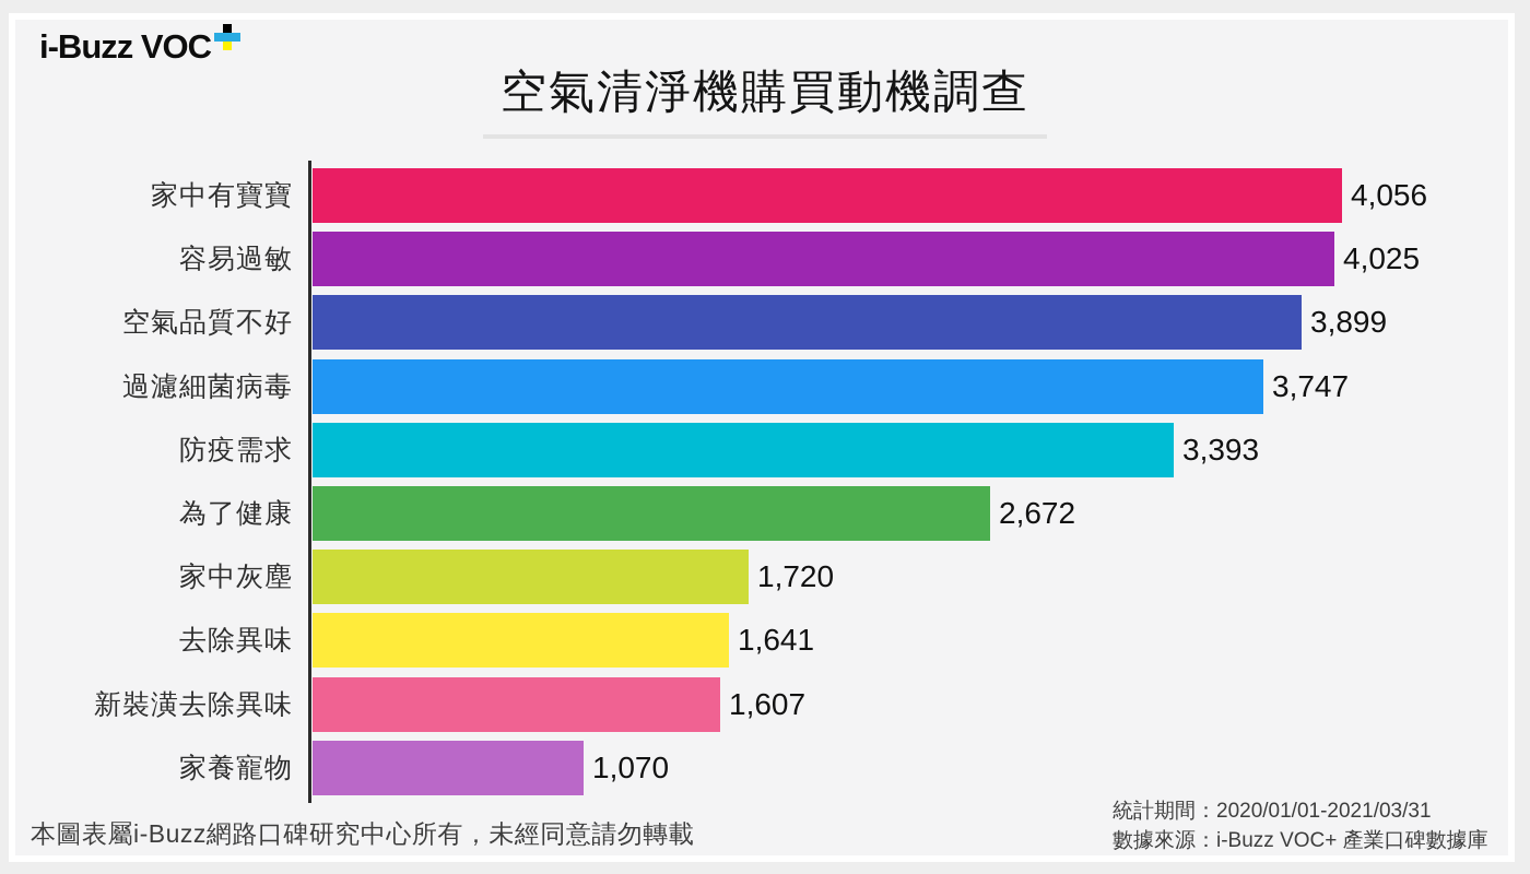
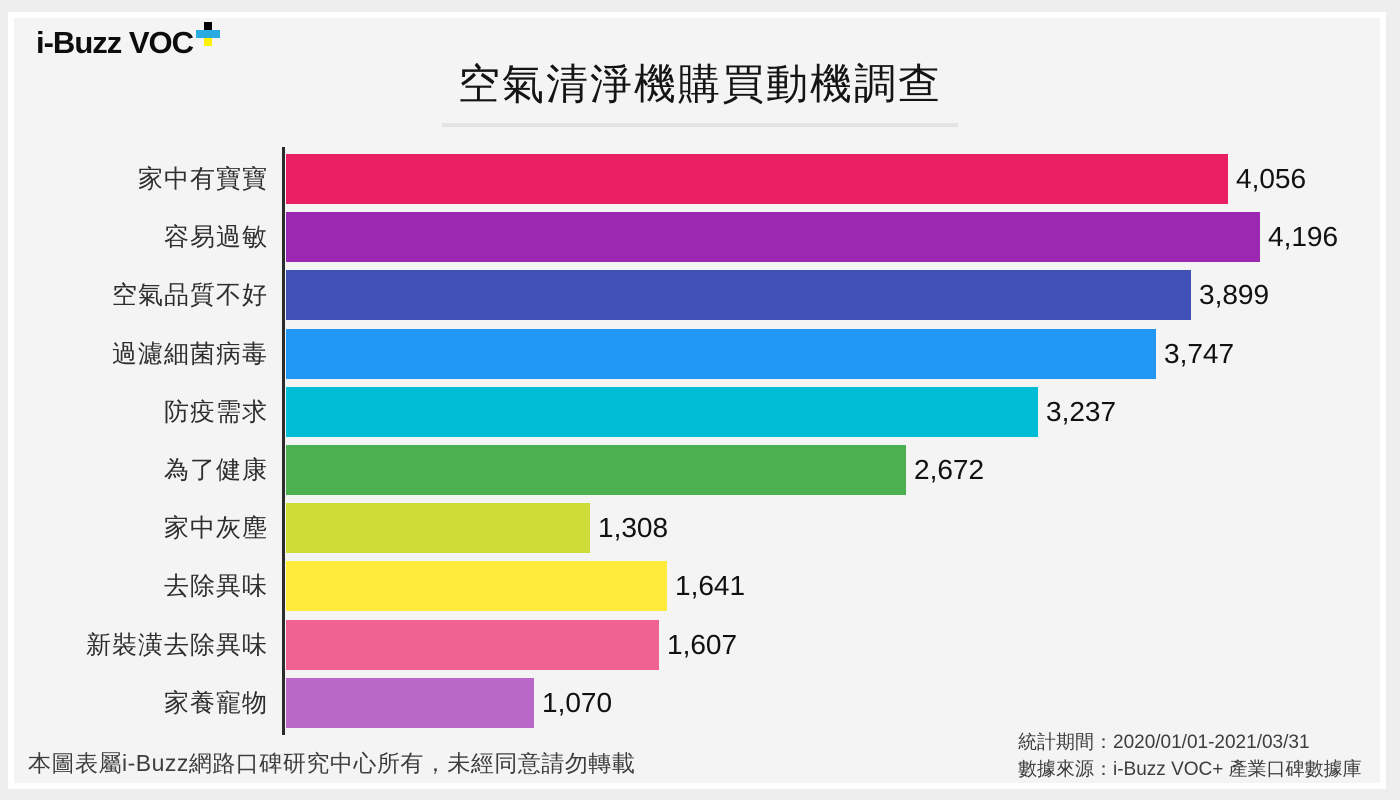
容易過敏: 4,025 -> 4,196
防疫需求: 3,393 -> 3,237
家中灰塵: 1,720 -> 1,308
